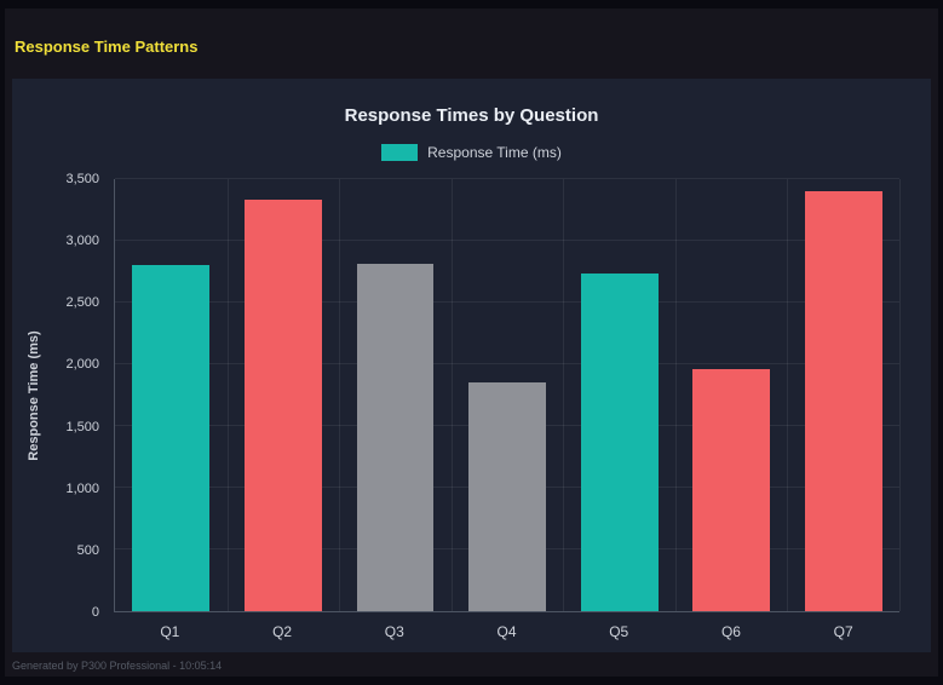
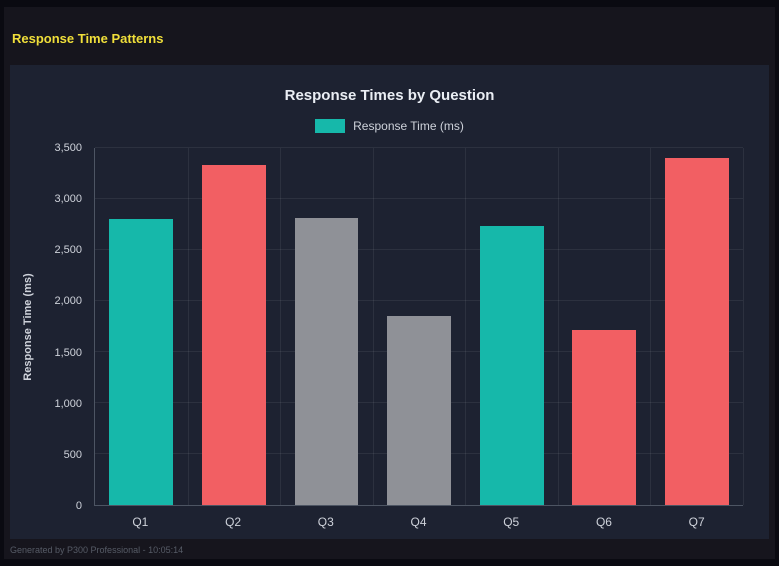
Q6: 1960 -> 1720
